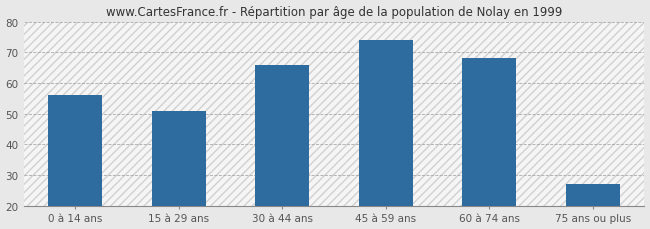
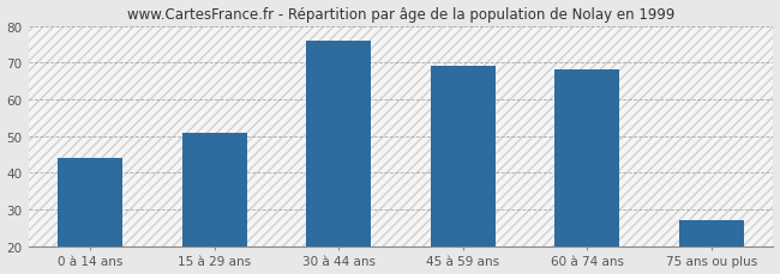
0 à 14 ans: 56 -> 44
30 à 44 ans: 66 -> 76
45 à 59 ans: 74 -> 69
